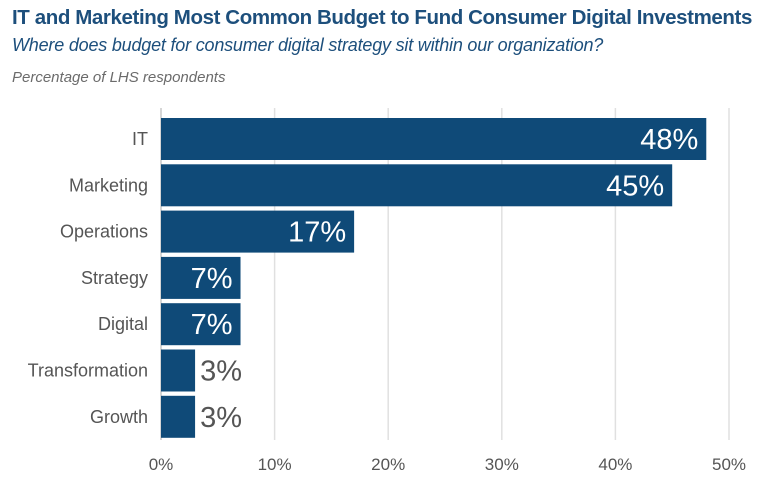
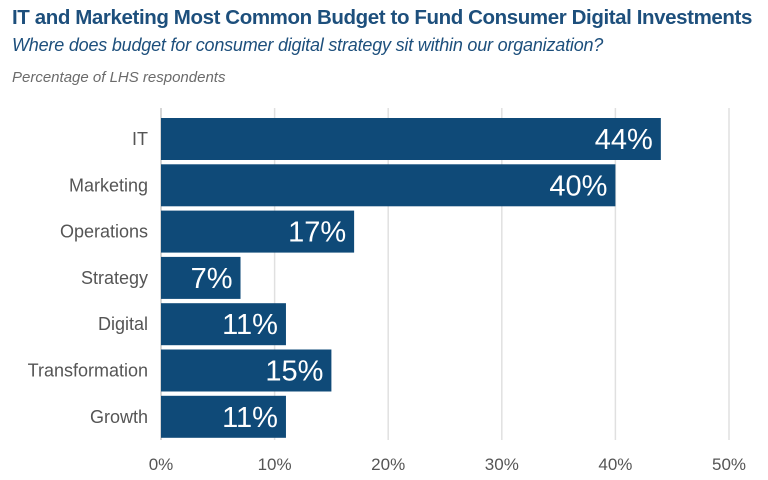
IT: 48% -> 44%
Marketing: 45% -> 40%
Digital: 7% -> 11%
Transformation: 3% -> 15%
Growth: 3% -> 11%
